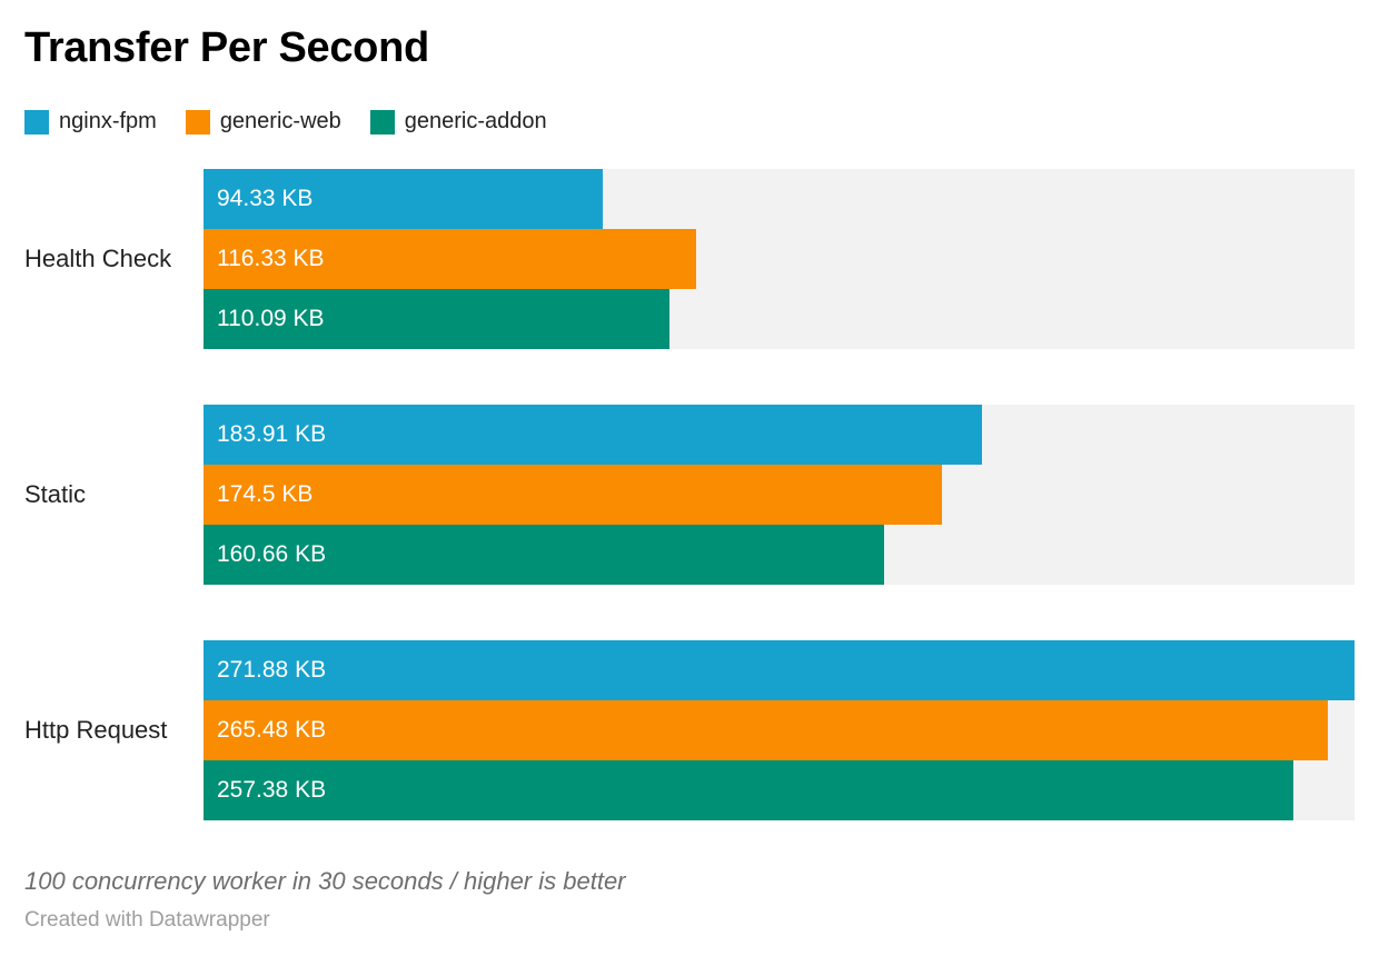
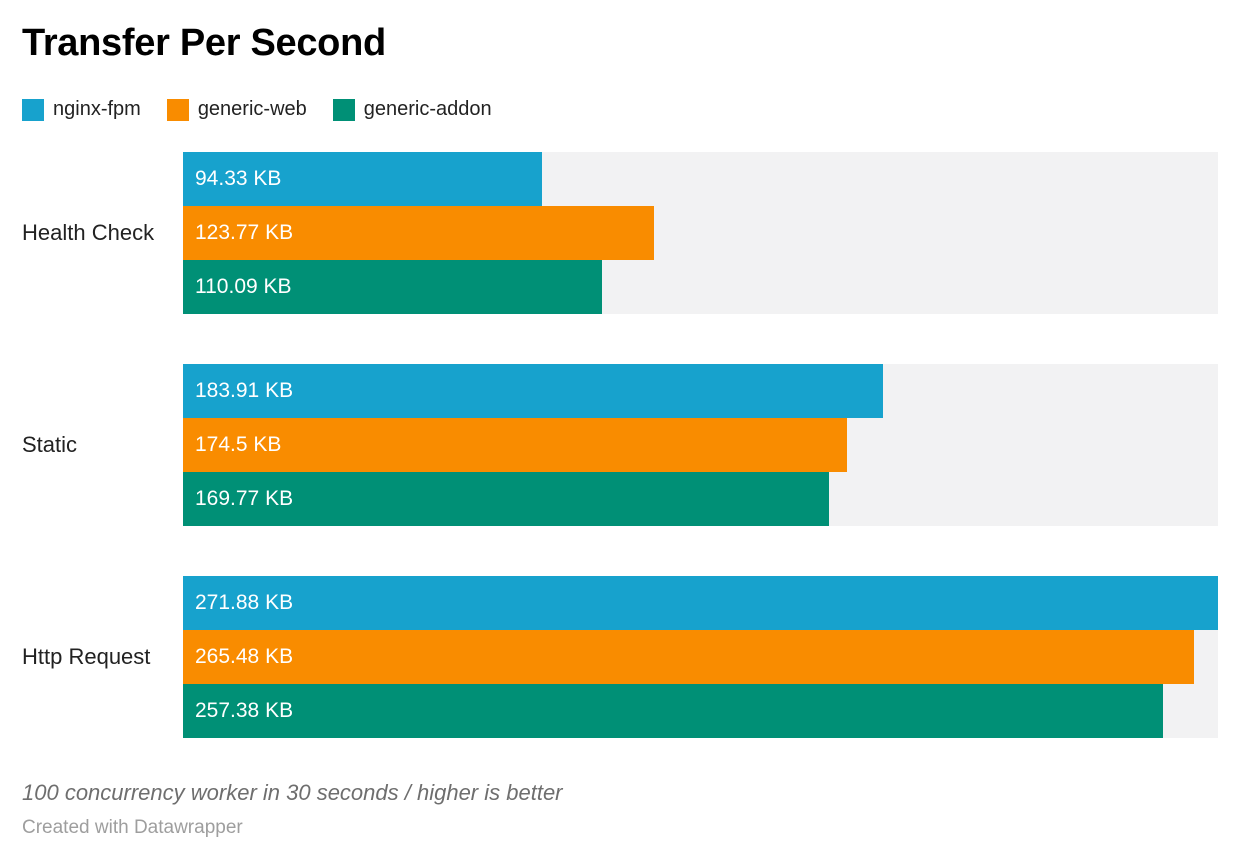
generic-web/Health Check: 116.33 -> 123.77
generic-addon/Static: 160.66 -> 169.77
